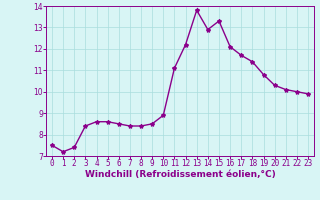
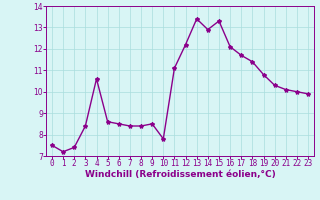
4: 8.6 -> 10.6
10: 8.9 -> 7.8
13: 13.8 -> 13.4
